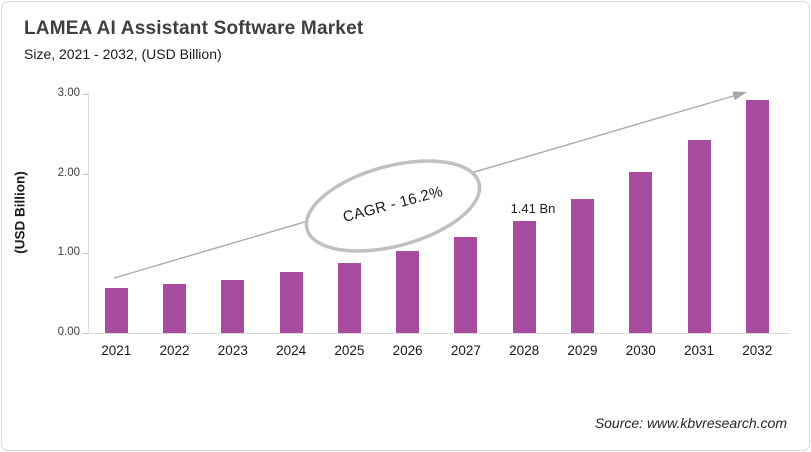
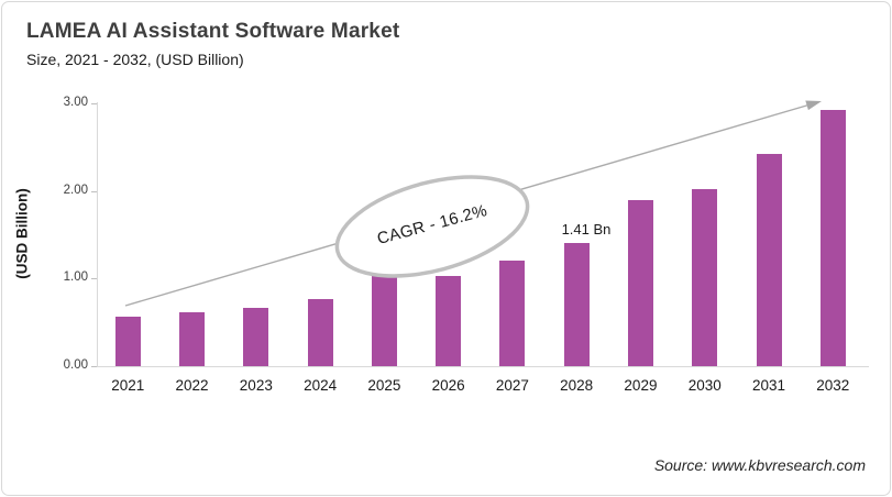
2025: 0.9 -> 1.6
2029: 1.7 -> 1.9
